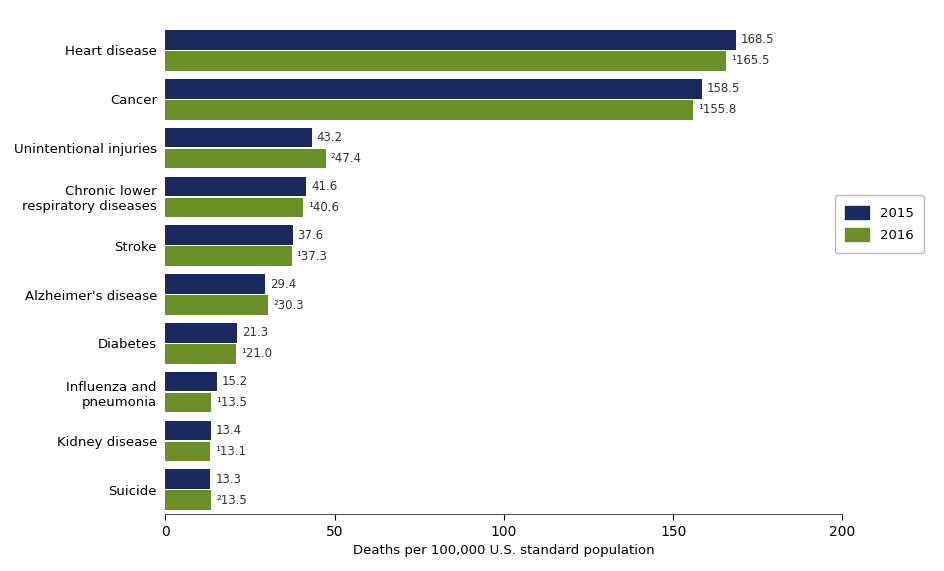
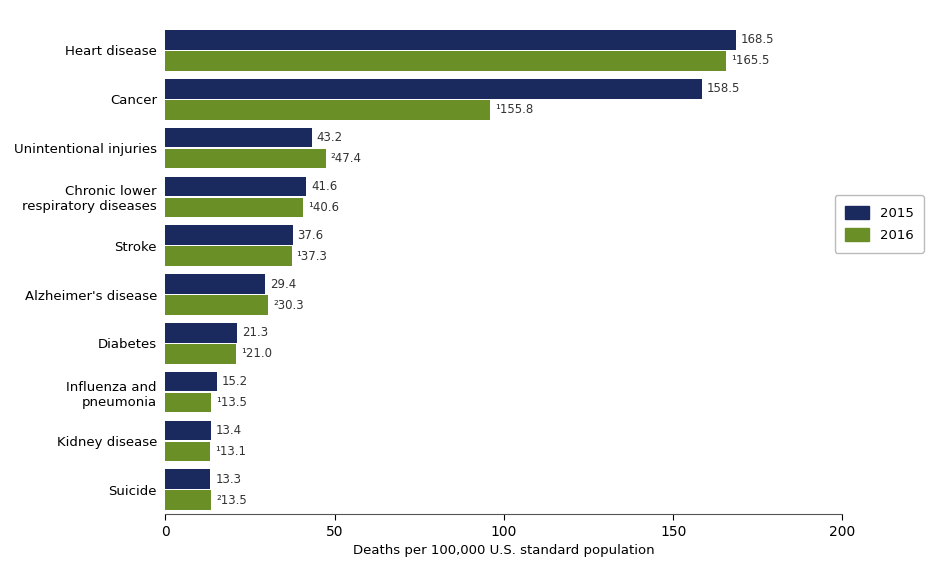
2016/Cancer: 155.8 -> 96.0
